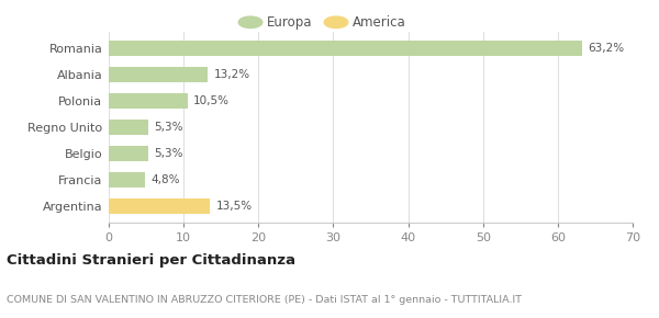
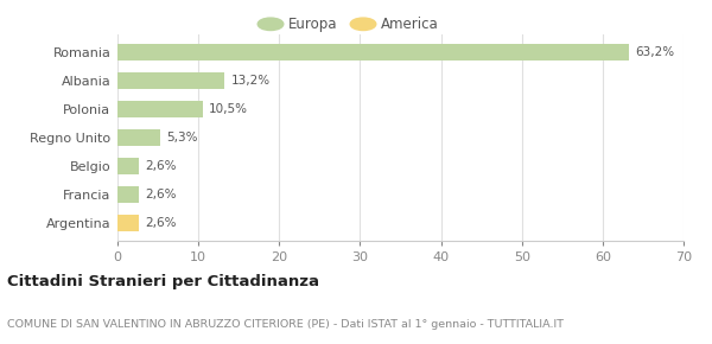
Belgio: 5,3% -> 2,6%
Francia: 4,8% -> 2,6%
Argentina: 13,5% -> 2,6%
